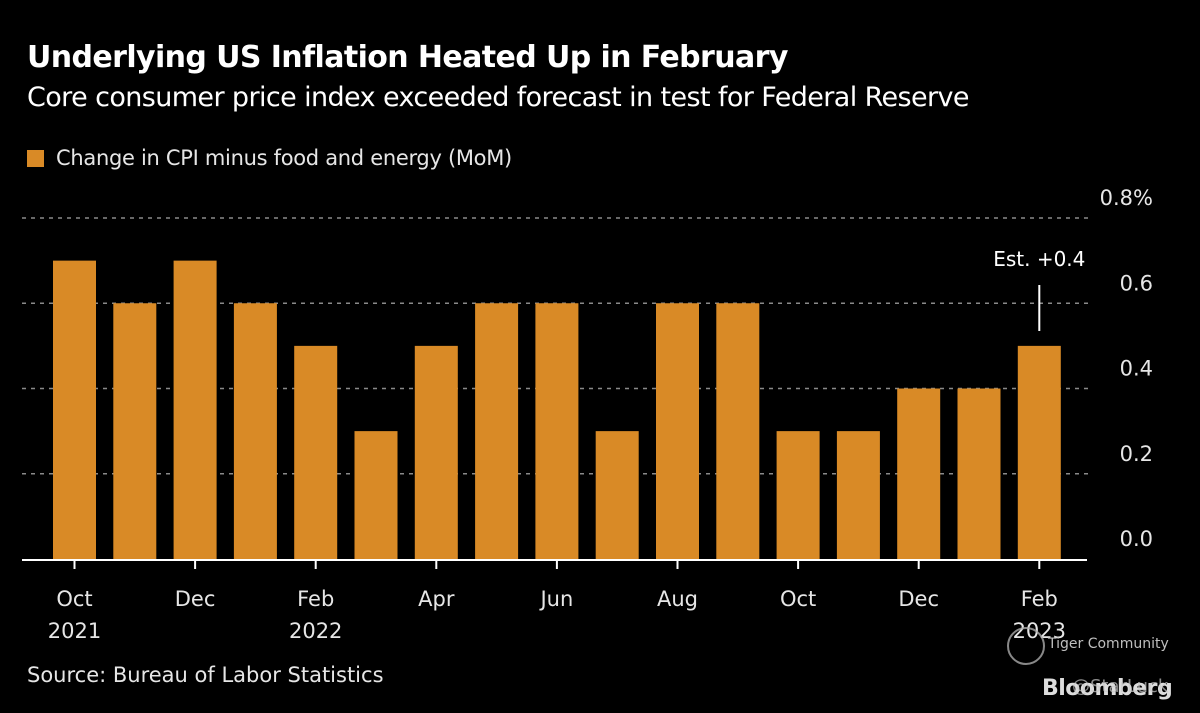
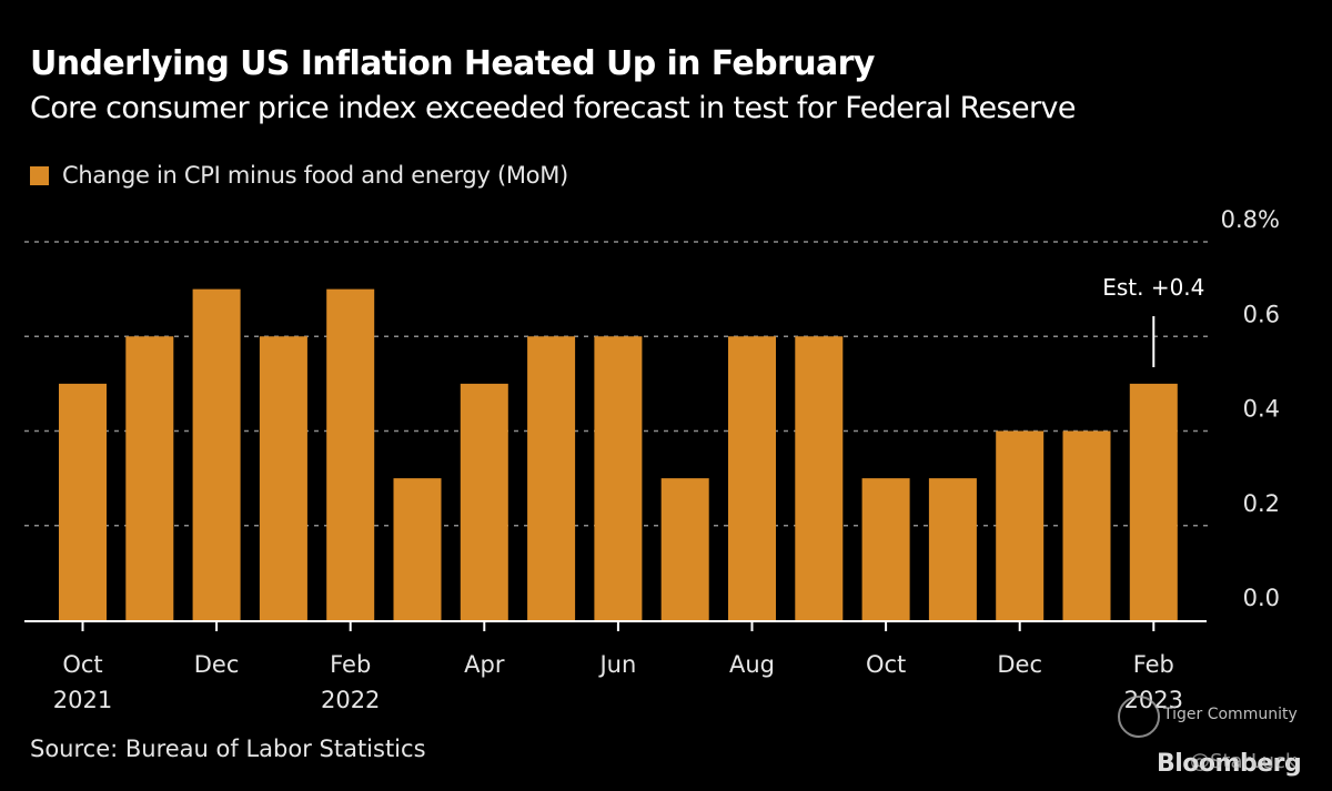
Oct 2021: 0.7% -> 0.5%
Feb 2022: 0.5% -> 0.7%
